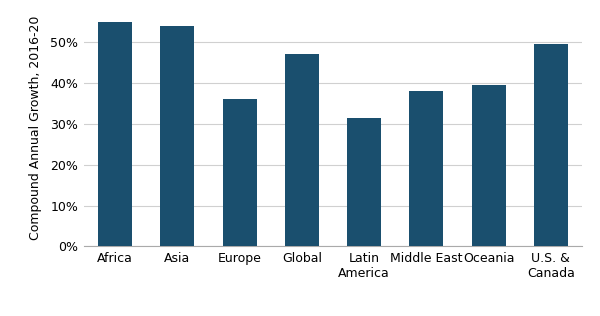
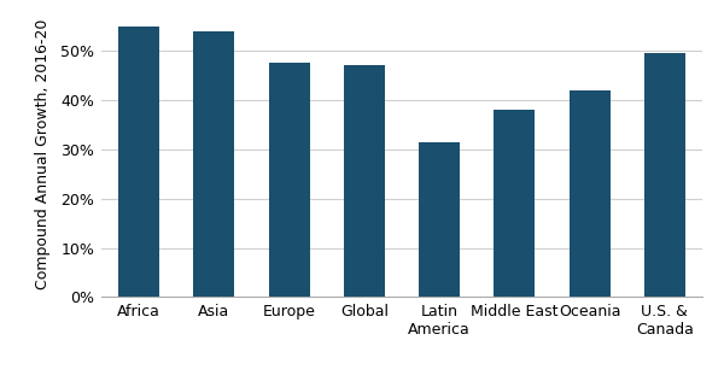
Europe: 36.0% -> 47.5%
Oceania: 39.5% -> 42.0%
